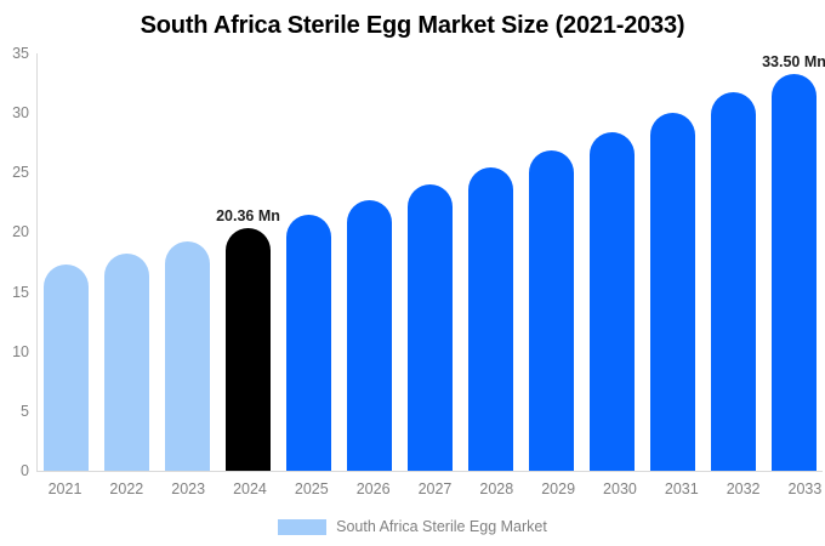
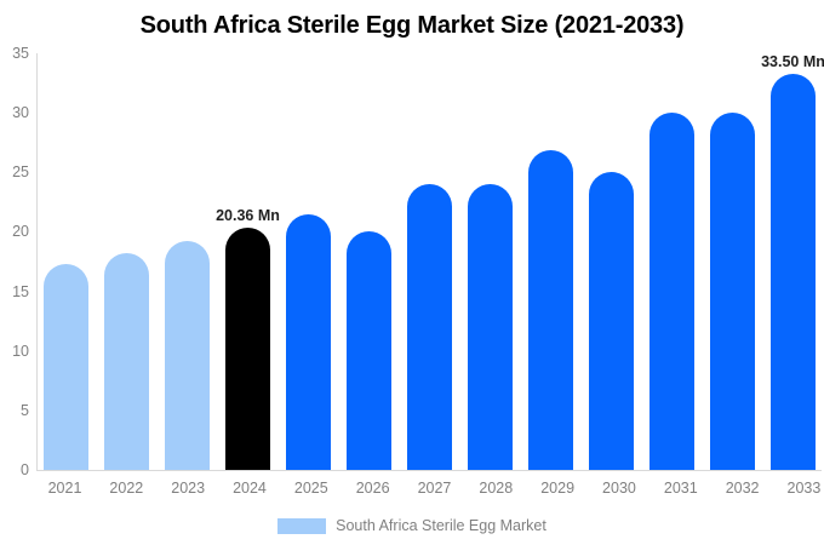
2026: 23 -> 20
2028: 25 -> 24
2030: 28 -> 25
2032: 32 -> 30
